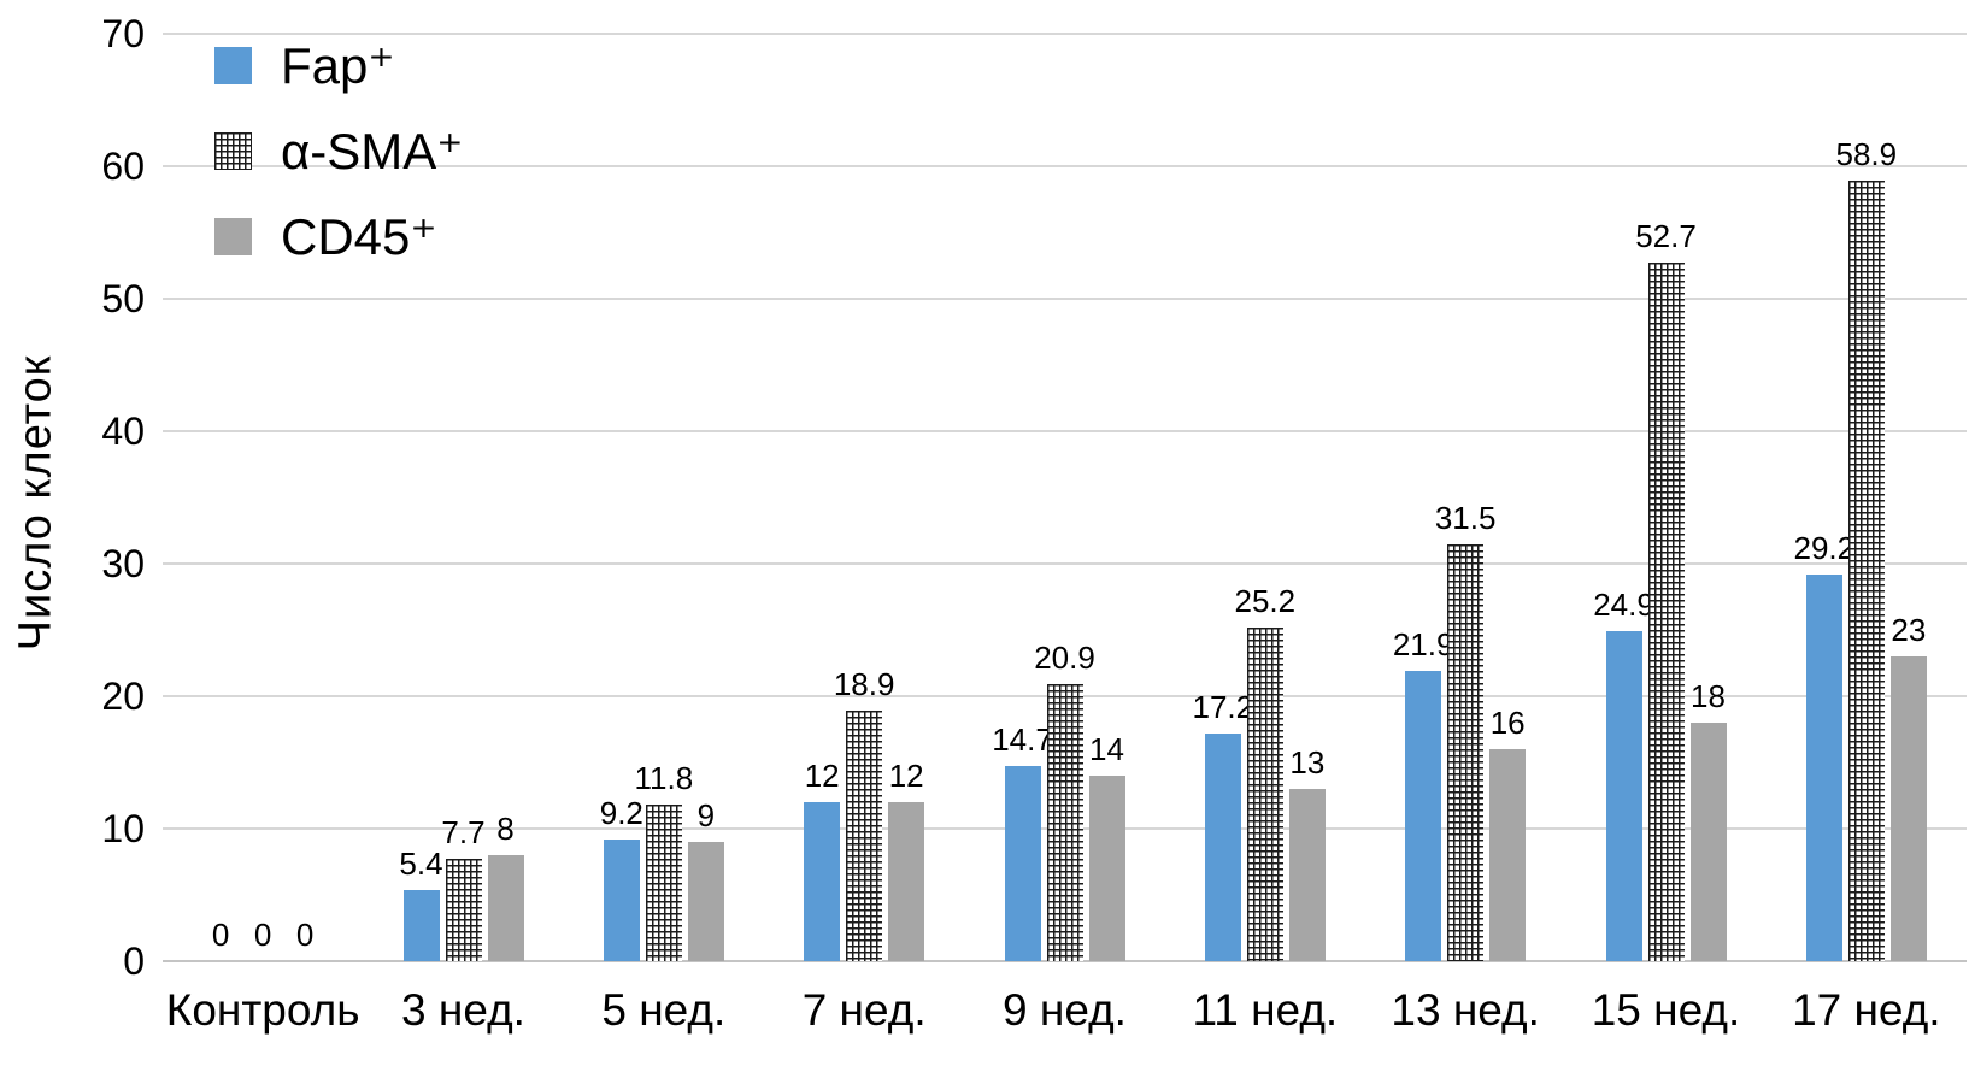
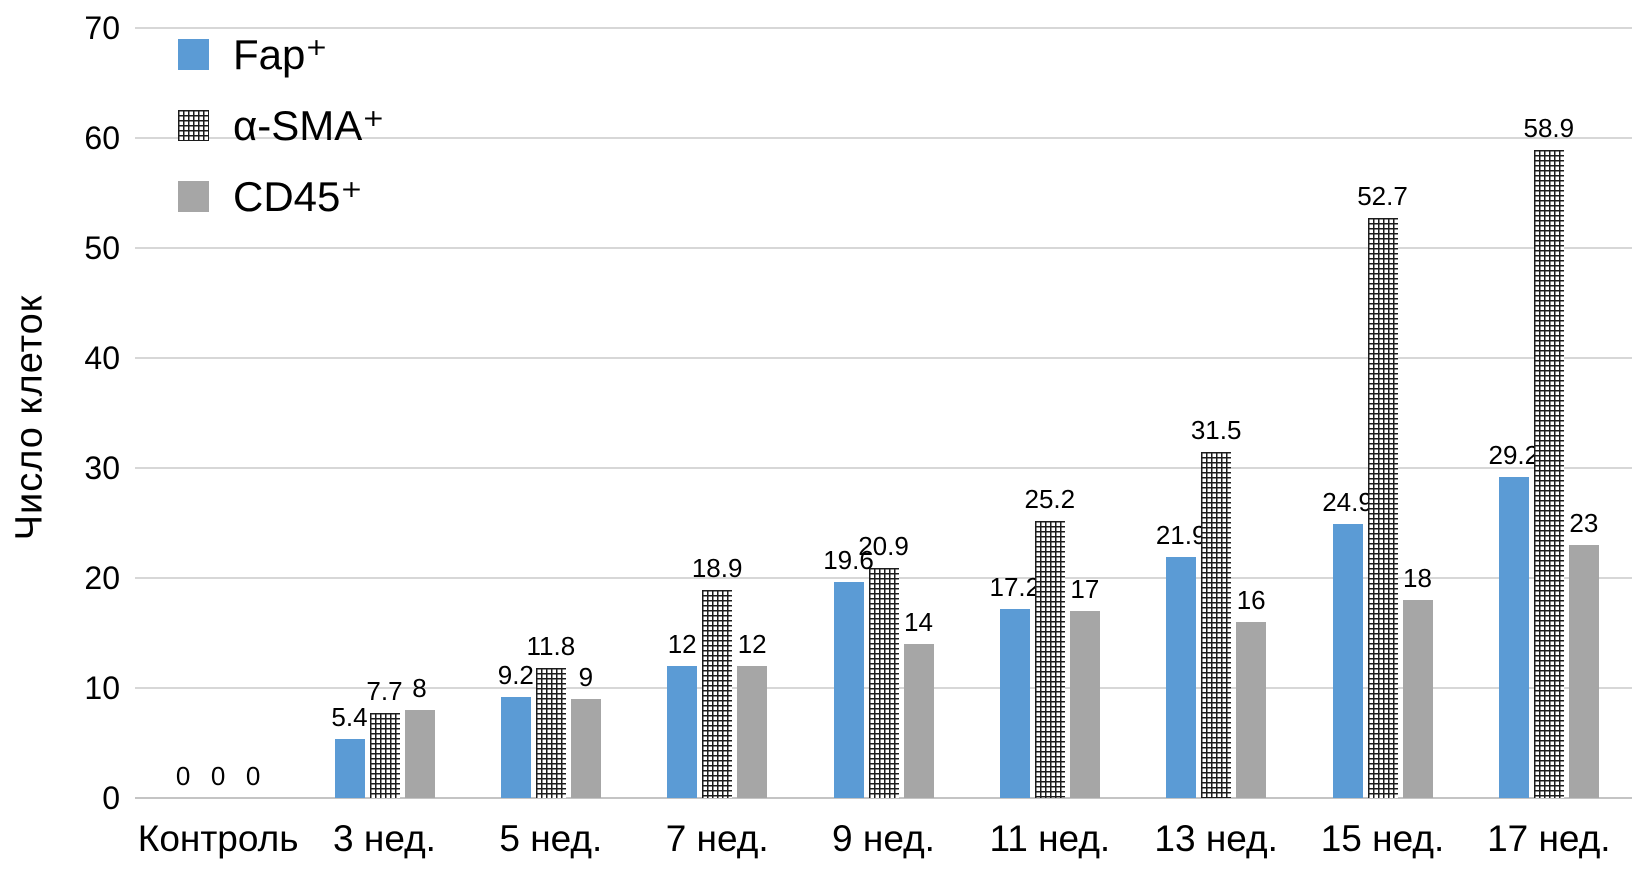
Fap⁺/9 нед.: 14.7 -> 19.6
CD45⁺/11 нед.: 13 -> 17
